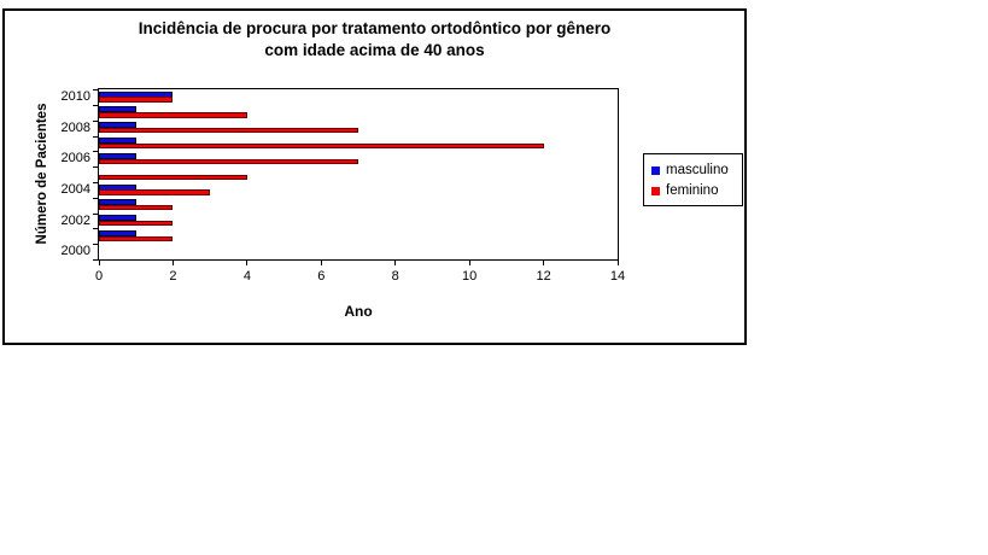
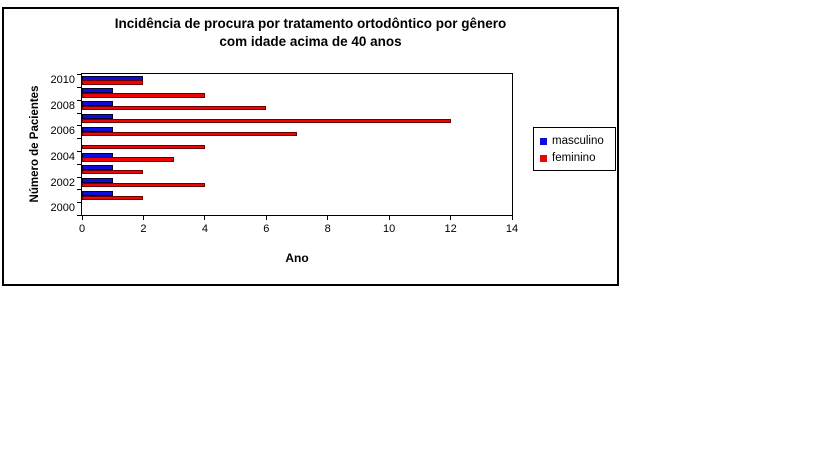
feminino/2002: 2 -> 4
feminino/2008: 7 -> 6
